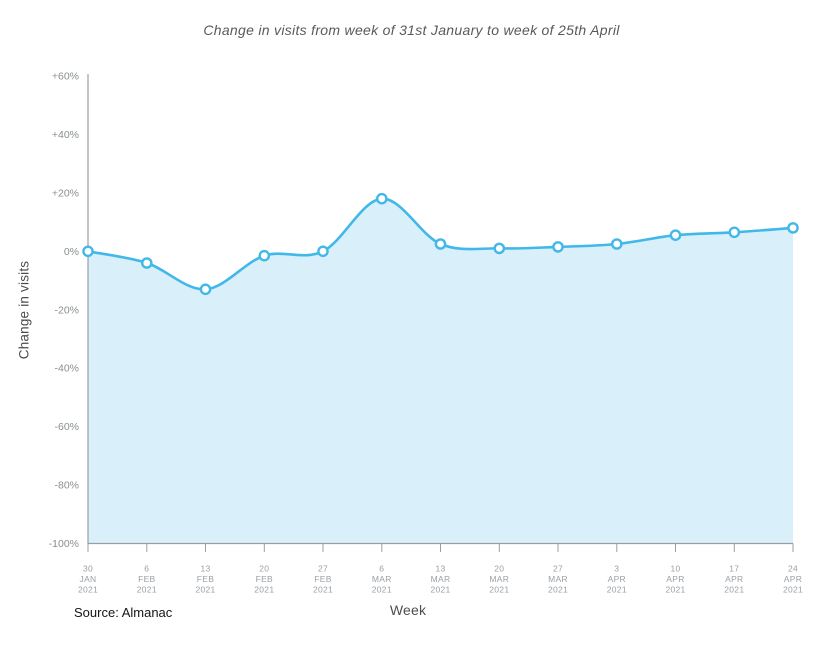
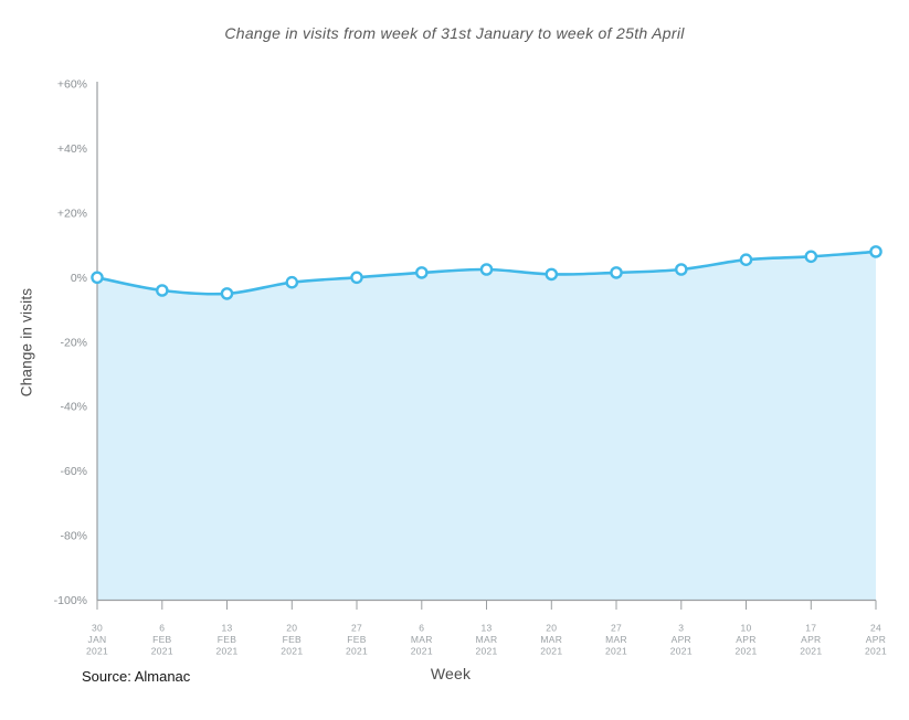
13 FEB 2021: -13% -> -5%
6 MAR 2021: 18% -> 2%
